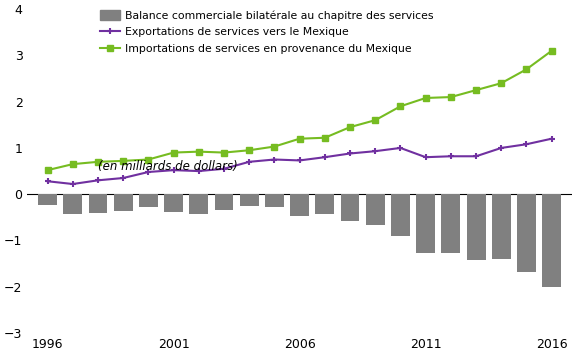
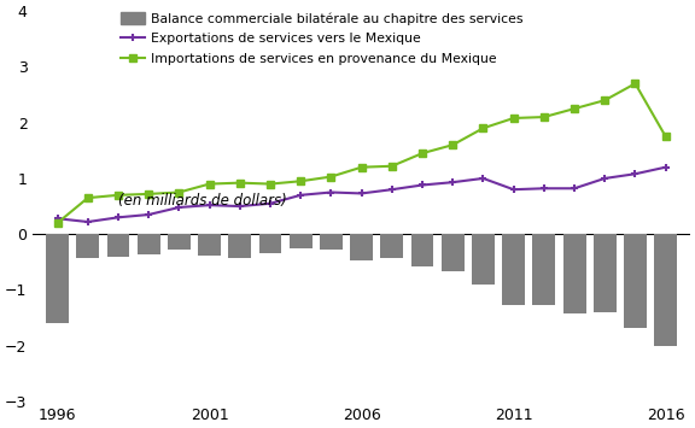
Importations de services en provenance du Mexique/1996: 0.52 -> 0.20
Balance commerciale bilatérale au chapitre des services/1996: -0.24 -> -1.60
Importations de services en provenance du Mexique/2016: 3.10 -> 1.75
